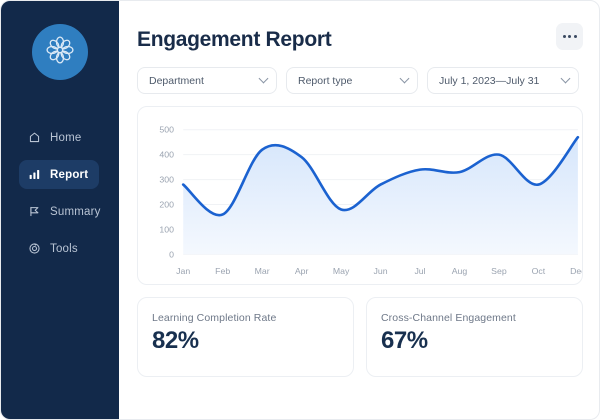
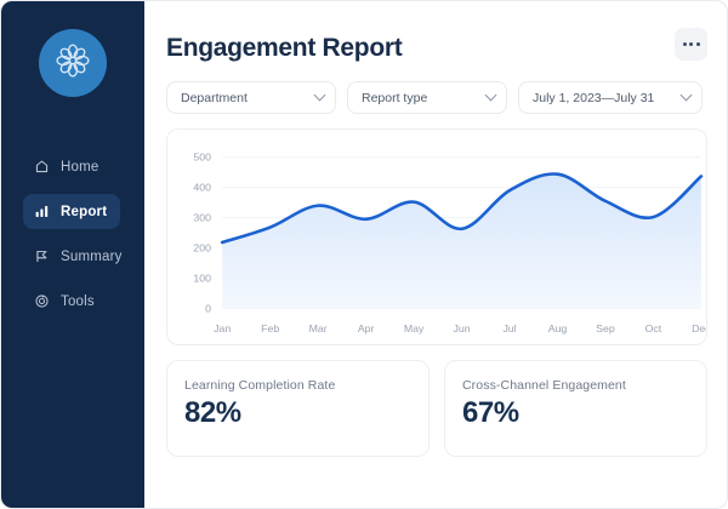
Jan: 280 -> 220
Feb: 160 -> 270
Mar: 420 -> 340
Apr: 390 -> 300
May: 180 -> 350
Jun: 280 -> 260
Jul: 340 -> 390
Aug: 330 -> 440
Sep: 400 -> 360
Oct: 280 -> 300
Dec: 470 -> 440
